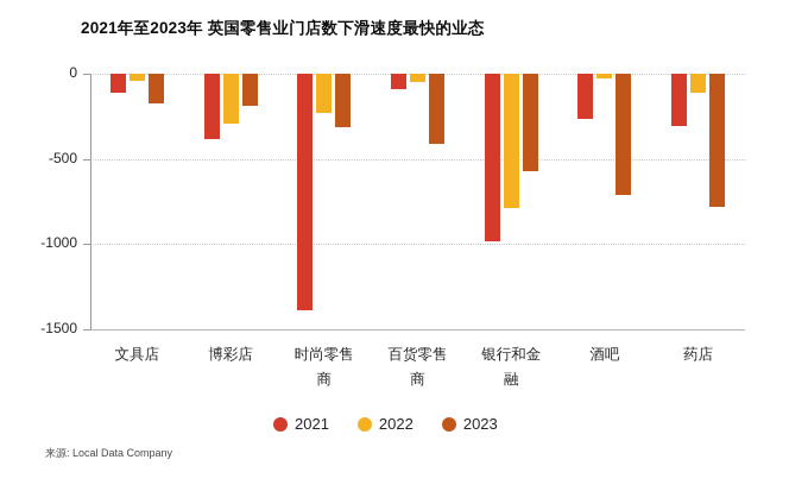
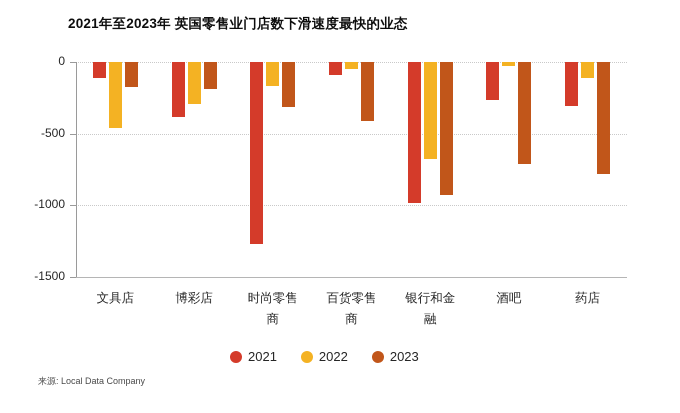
2022/文具店: -40 -> -460
2021/时尚零售商: -1380 -> -1270
2022/时尚零售商: -230 -> -170
2022/银行和金融: -790 -> -680
2023/银行和金融: -580 -> -930
